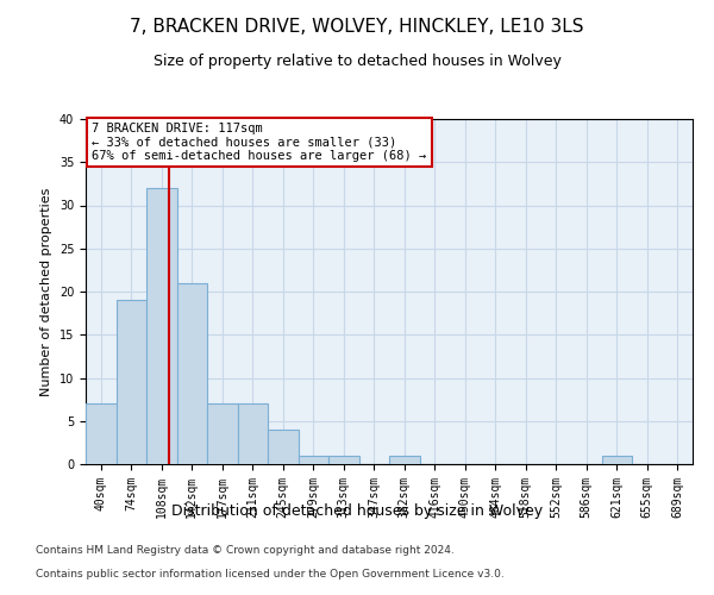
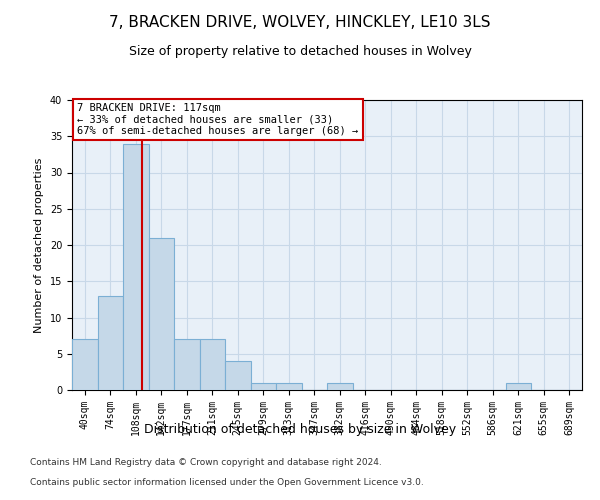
74sqm: 19 -> 13
108sqm: 32 -> 34
